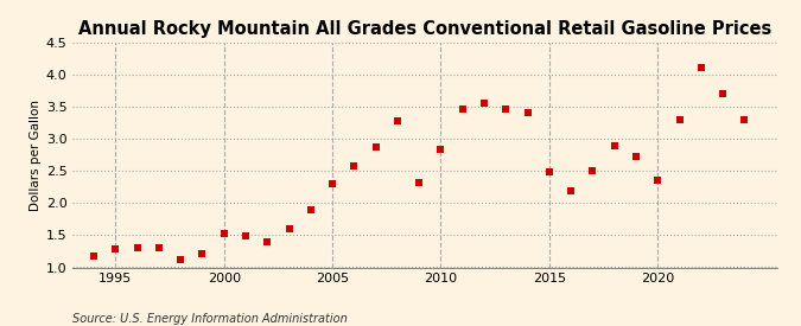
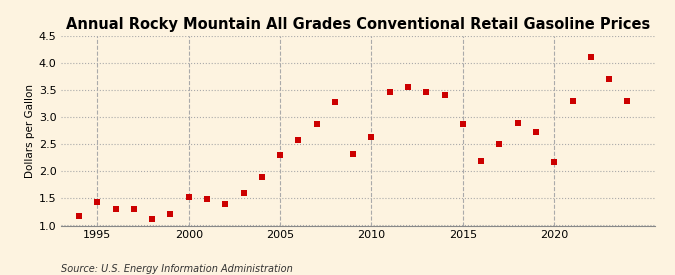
1995: 1.28 -> 1.44
2010: 2.84 -> 2.64
2015: 2.49 -> 2.88
2020: 2.35 -> 2.18
